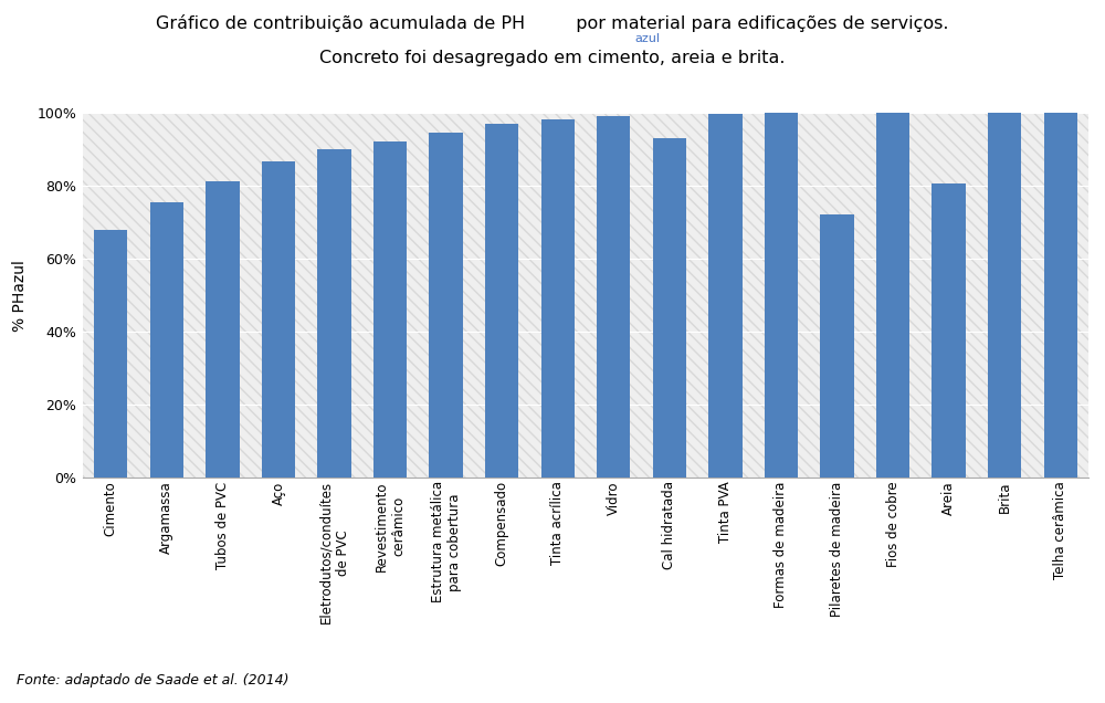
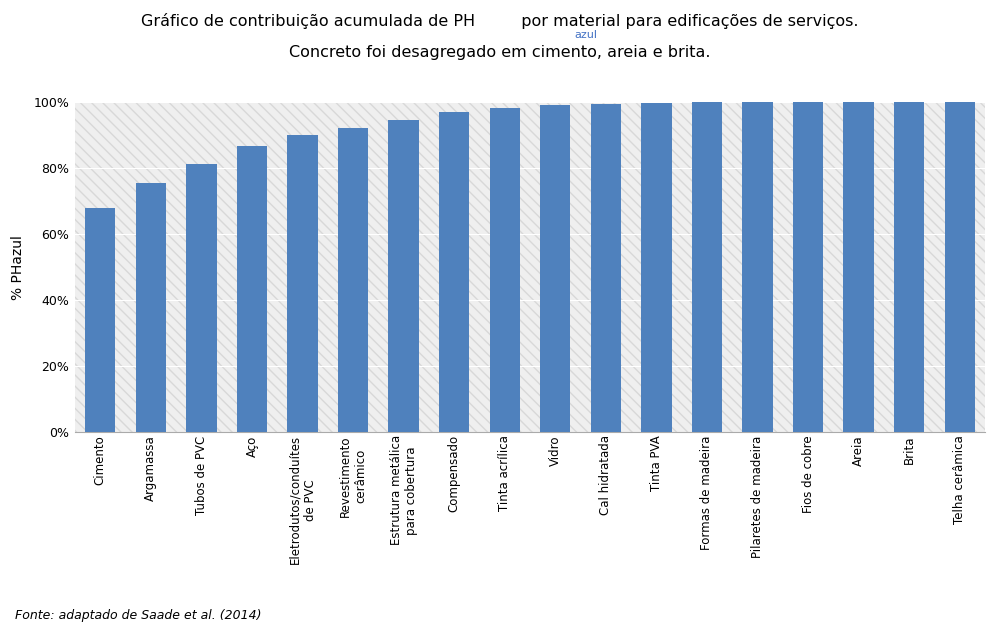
Cal hidratada: 93.0% -> 99.4%
Pilaretes de madeira: 72.0% -> 99.9%
Areia: 80.5% -> 100.0%
